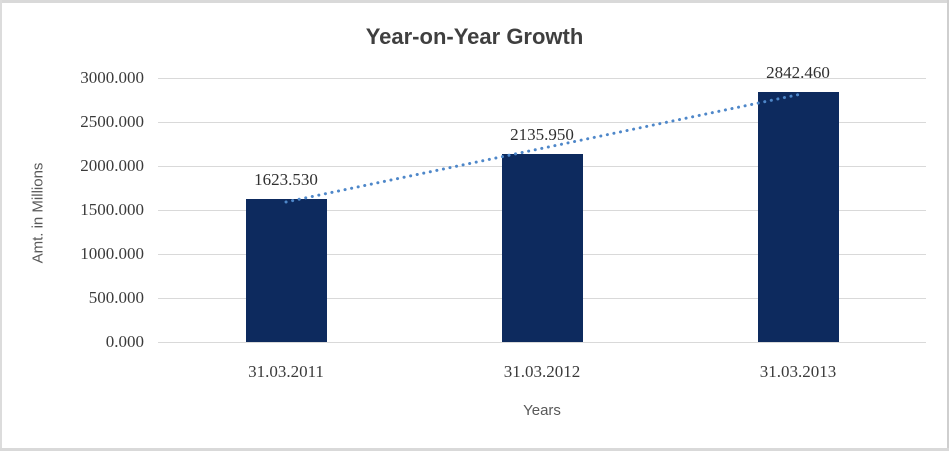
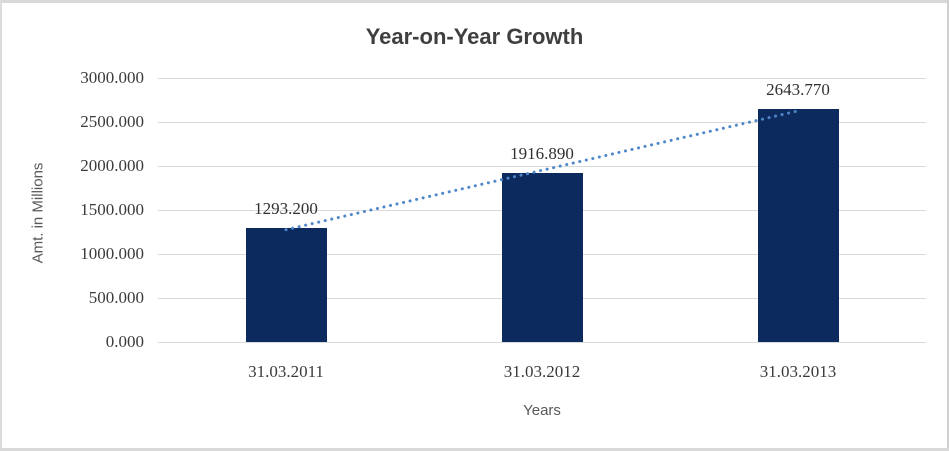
31.03.2011: 1623.530 -> 1293.200
31.03.2012: 2135.950 -> 1916.890
31.03.2013: 2842.460 -> 2643.770
